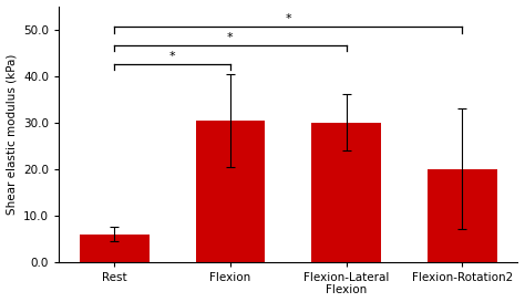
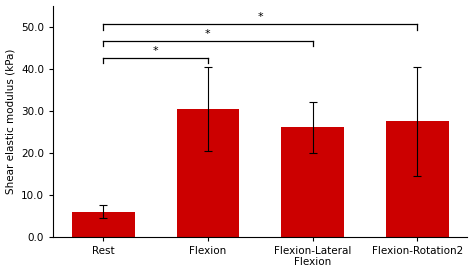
Flexion-Lateral Flexion: 30.0 -> 26.0
Flexion-Rotation2: 20.0 -> 27.5
